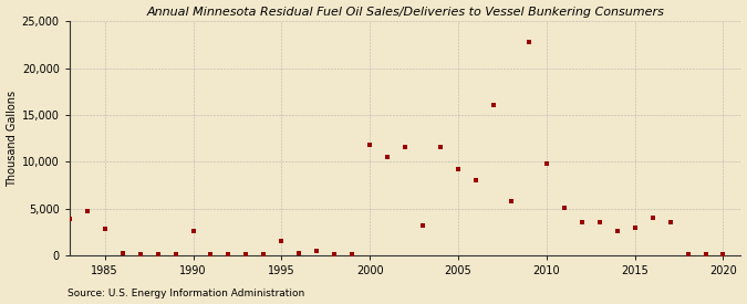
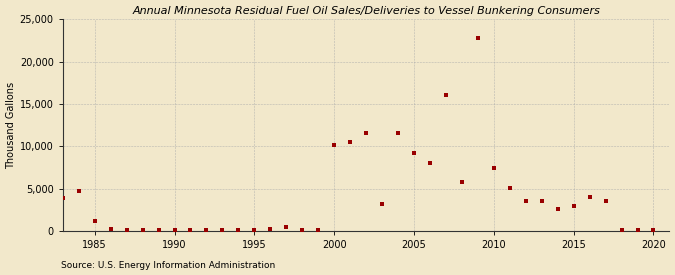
1985: 2,800 -> 1,200
1990: 2,600 -> 100
1995: 1,600 -> 100
2000: 11,800 -> 10,100
2010: 9,800 -> 7,400
